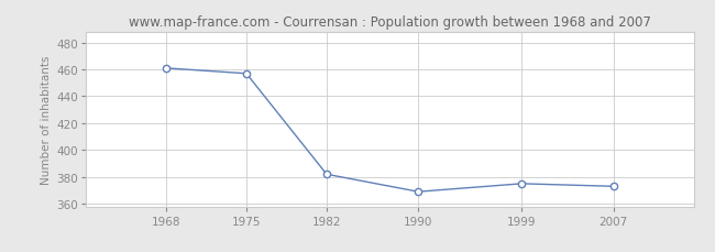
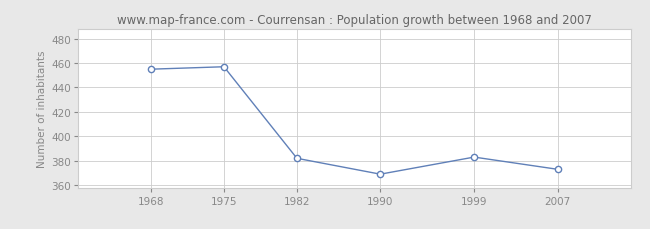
1968: 461 -> 455
1999: 375 -> 383
